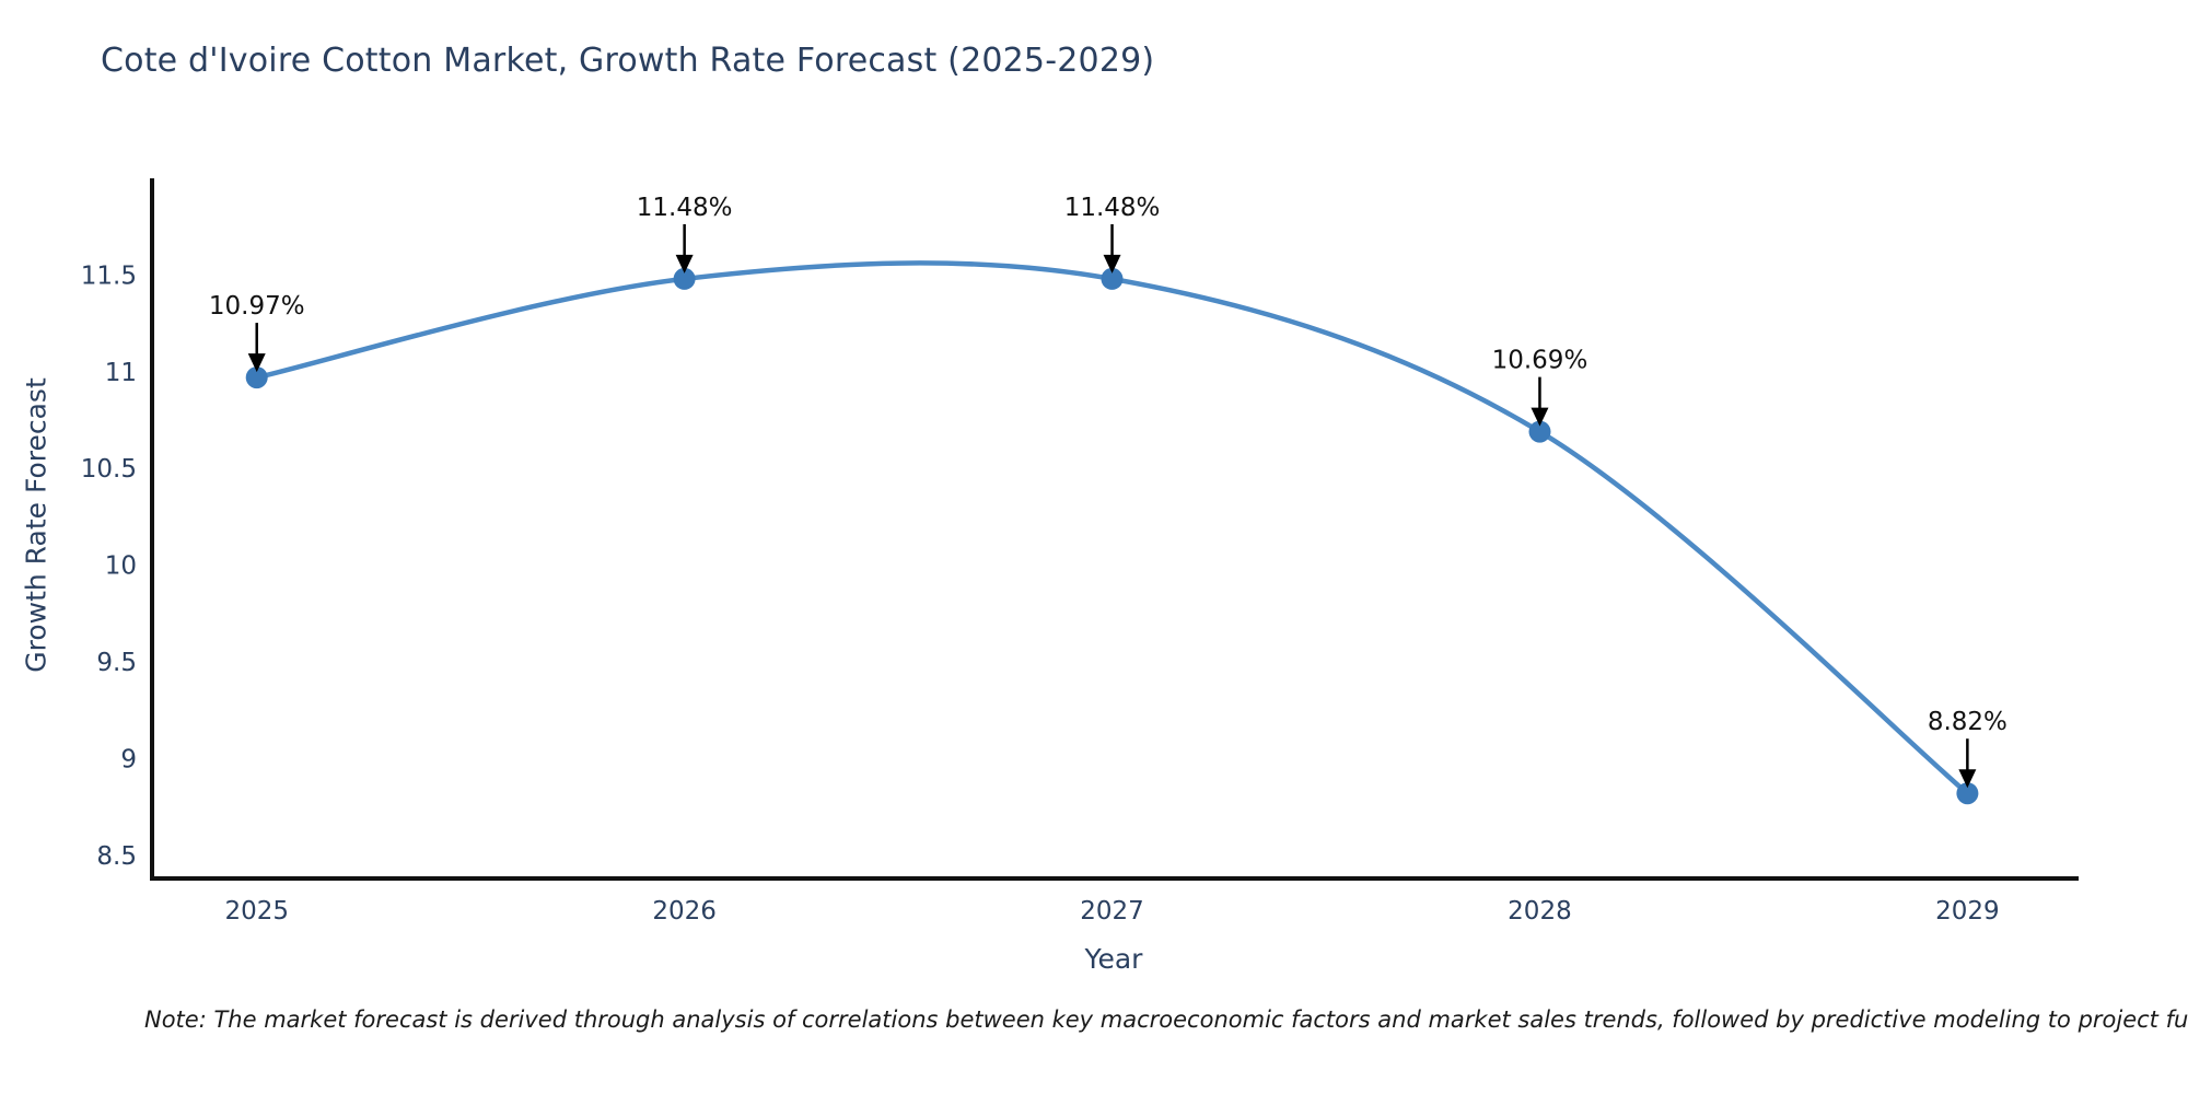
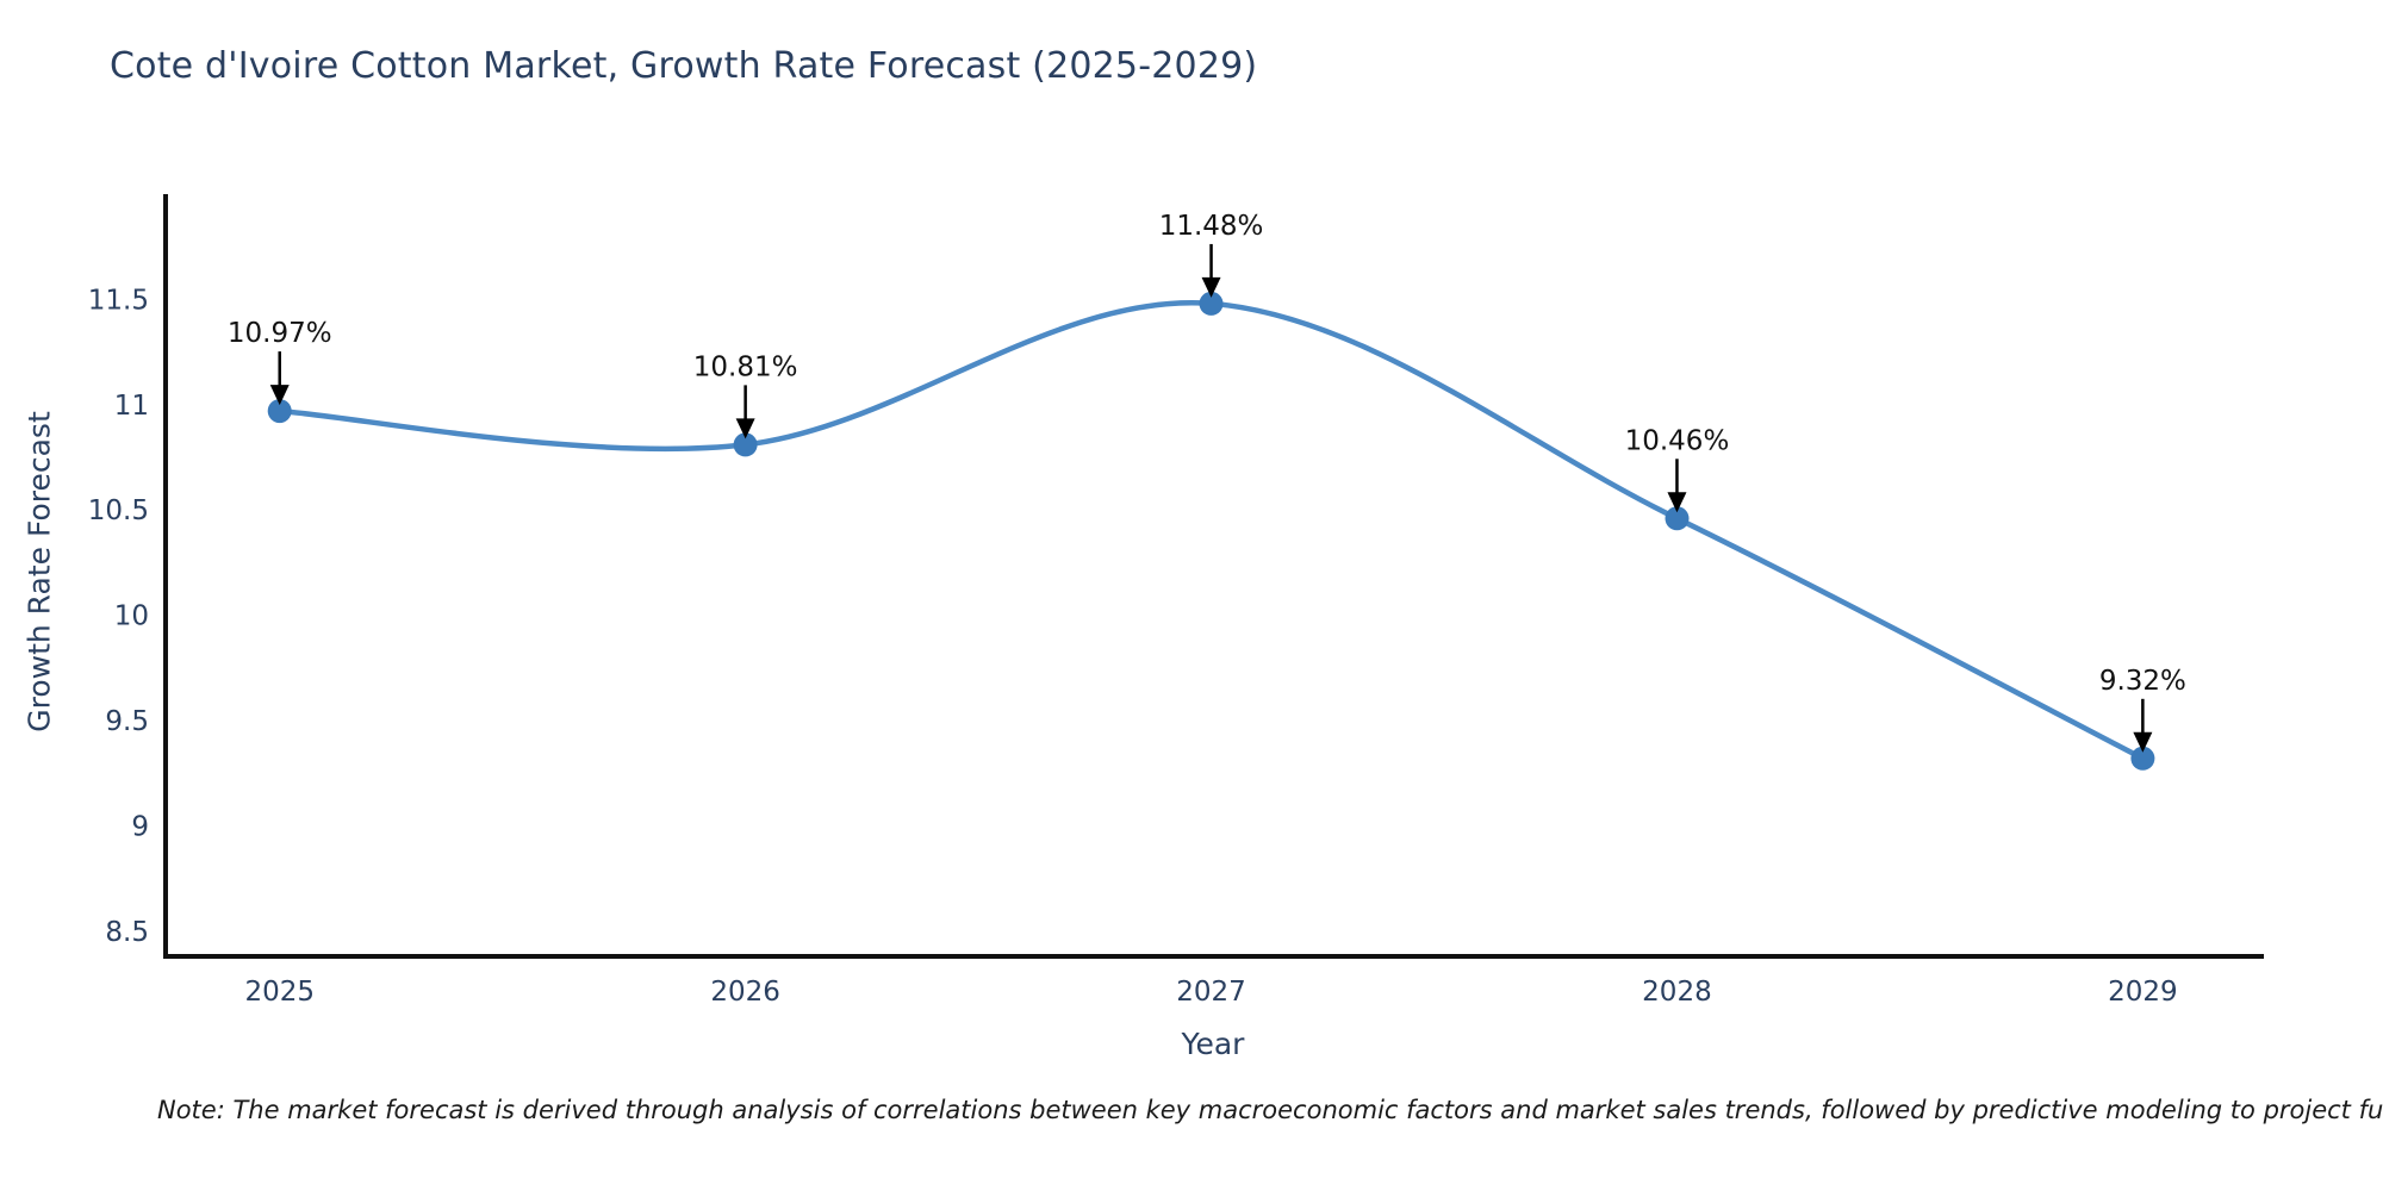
2026: 11.48% -> 10.81%
2028: 10.69% -> 10.46%
2029: 8.82% -> 9.32%
